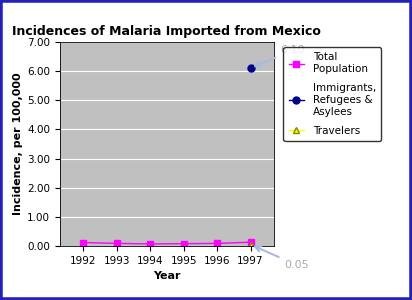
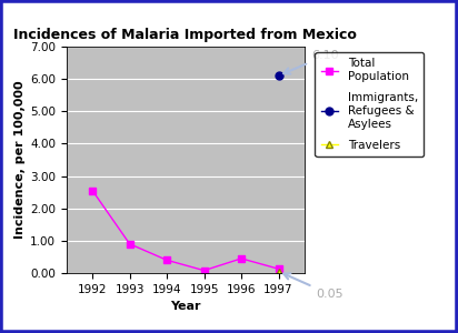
1992: 0.12 -> 2.55
1993: 0.09 -> 0.90
1994: 0.07 -> 0.40
1996: 0.09 -> 0.45
